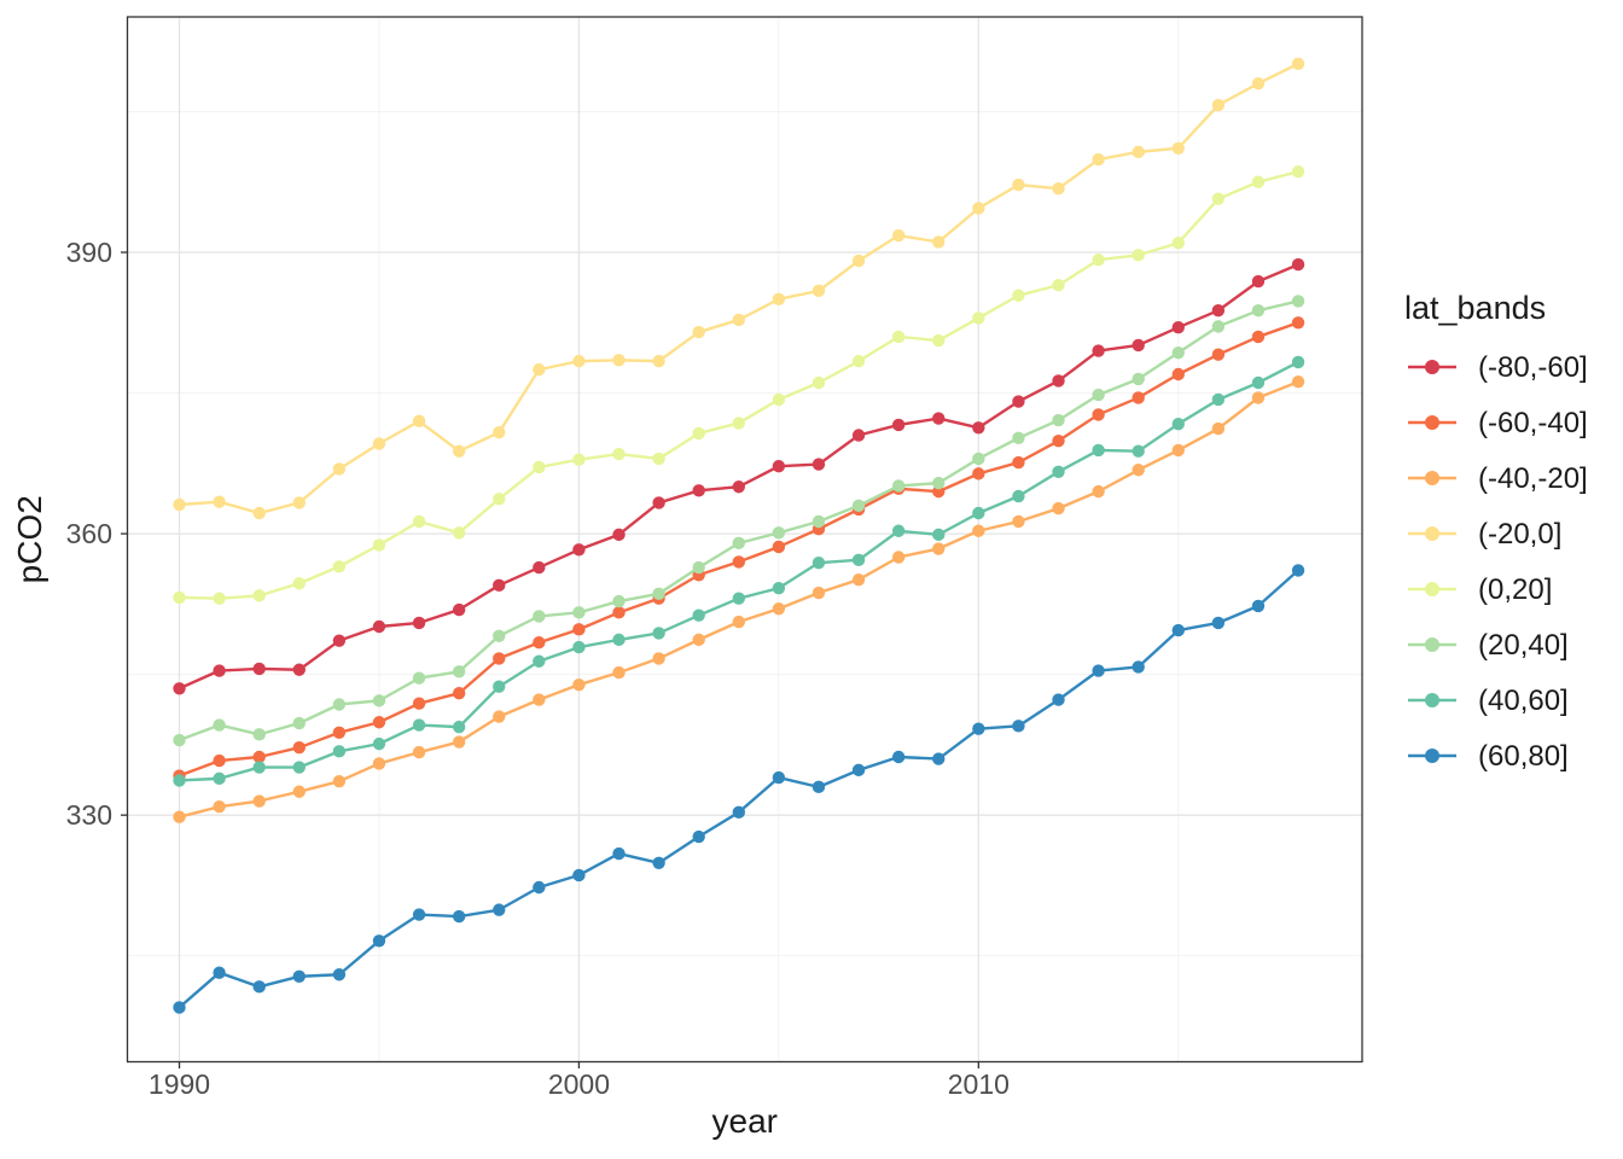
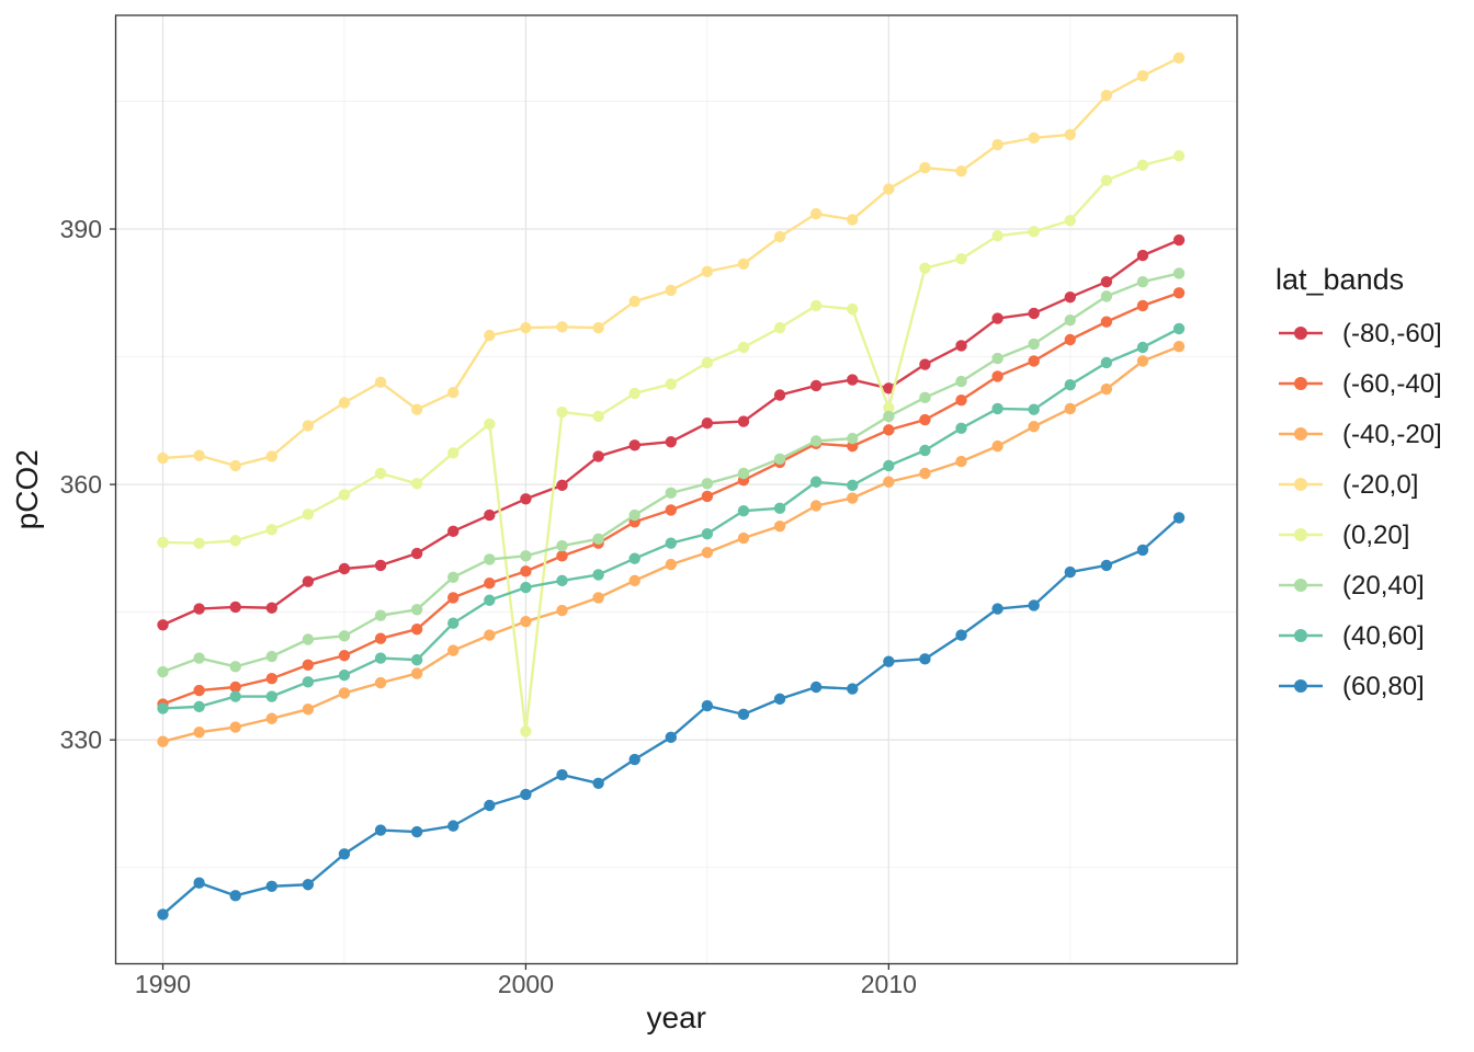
(0,20]/2000: 368 -> 331
(0,20]/2010: 383 -> 369
